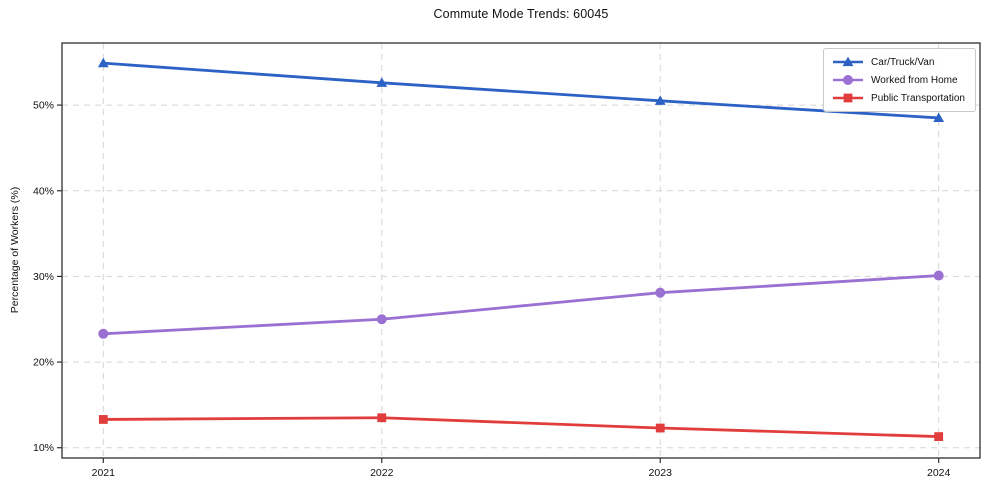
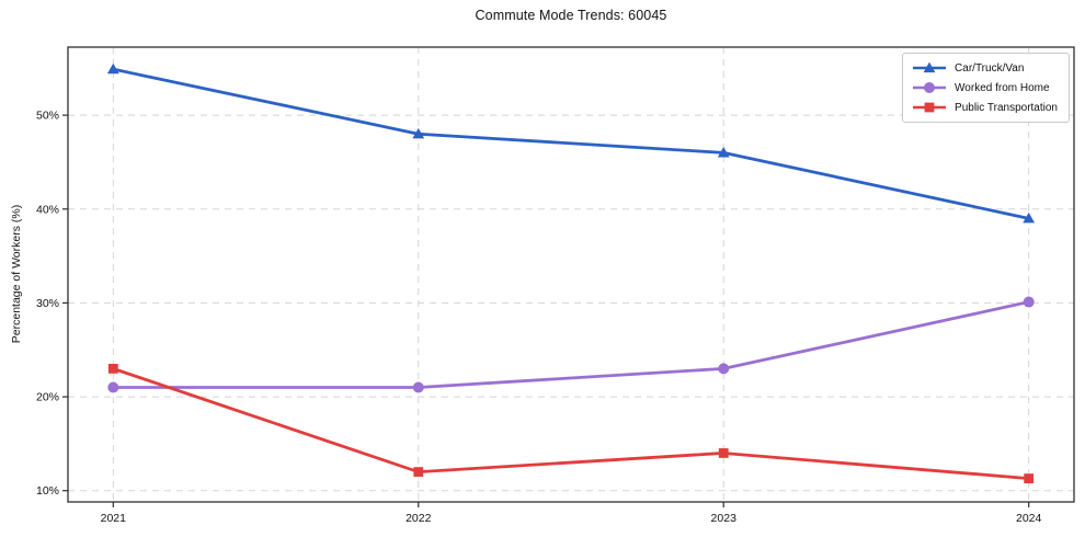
Worked from Home/2021: 23% -> 21%
Public Transportation/2021: 13% -> 23%
Car/Truck/Van/2022: 53% -> 48%
Worked from Home/2022: 25% -> 21%
Public Transportation/2022: 14% -> 12%
Car/Truck/Van/2023: 50% -> 46%
Worked from Home/2023: 28% -> 23%
Public Transportation/2023: 12% -> 14%
Car/Truck/Van/2024: 48% -> 39%
